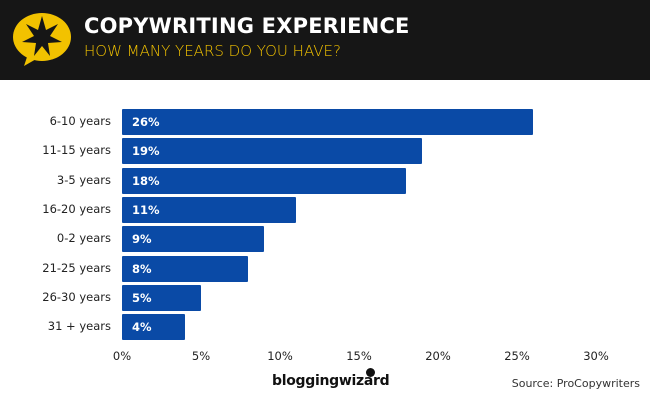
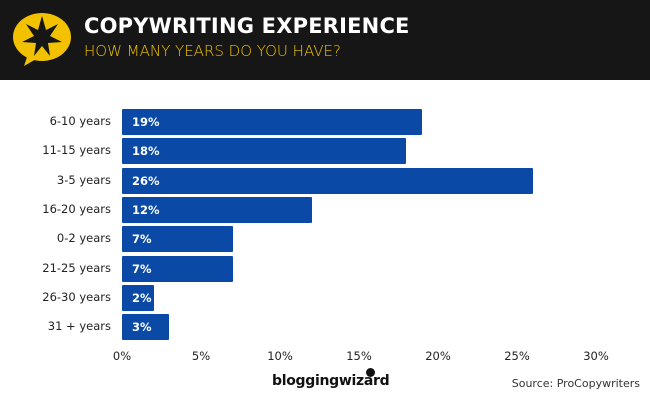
6-10 years: 26% -> 19%
11-15 years: 19% -> 18%
3-5 years: 18% -> 26%
16-20 years: 11% -> 12%
0-2 years: 9% -> 7%
21-25 years: 8% -> 7%
26-30 years: 5% -> 2%
31 + years: 4% -> 3%
